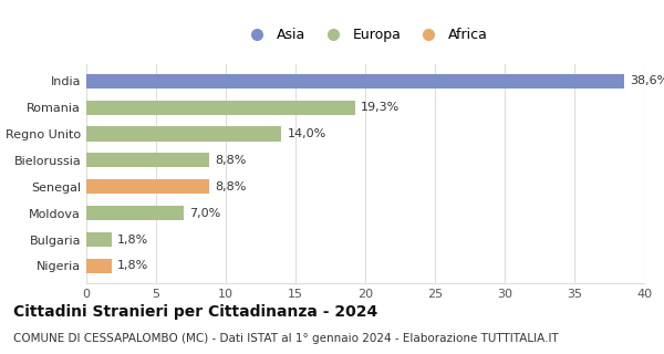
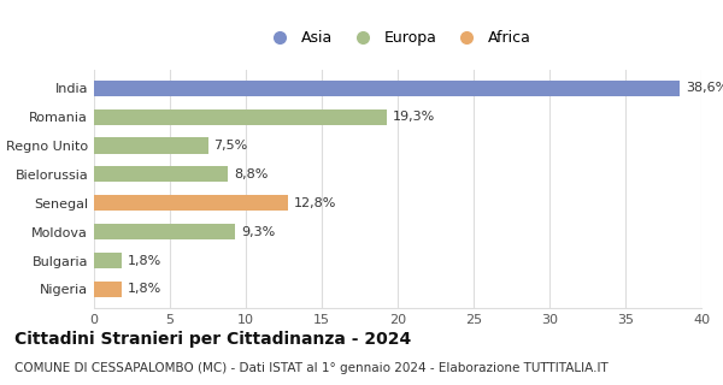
Regno Unito: 14,0% -> 7,5%
Senegal: 8,8% -> 12,8%
Moldova: 7,0% -> 9,3%
